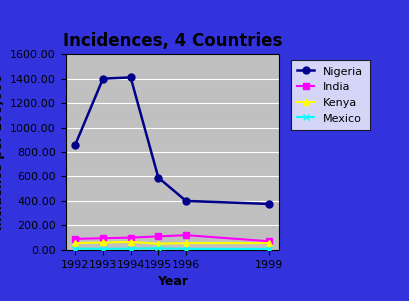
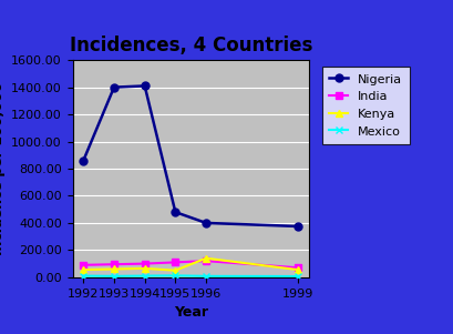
Nigeria/1995: 590 -> 480
Kenya/1996: 60 -> 140
